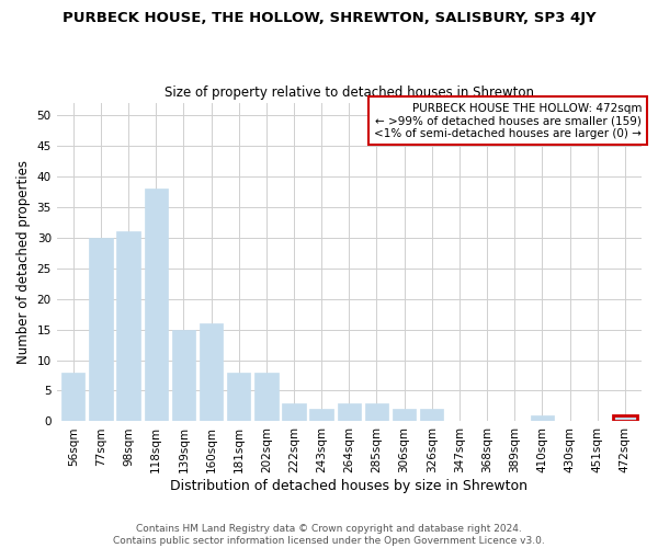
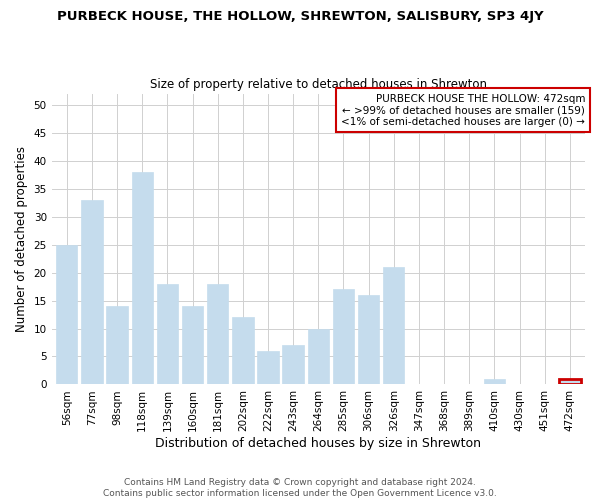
56sqm: 8 -> 25
77sqm: 30 -> 33
98sqm: 31 -> 14
139sqm: 15 -> 18
160sqm: 16 -> 14
181sqm: 8 -> 18
202sqm: 8 -> 12
222sqm: 3 -> 6
243sqm: 2 -> 7
264sqm: 3 -> 10
285sqm: 3 -> 17
306sqm: 2 -> 16
326sqm: 2 -> 21
